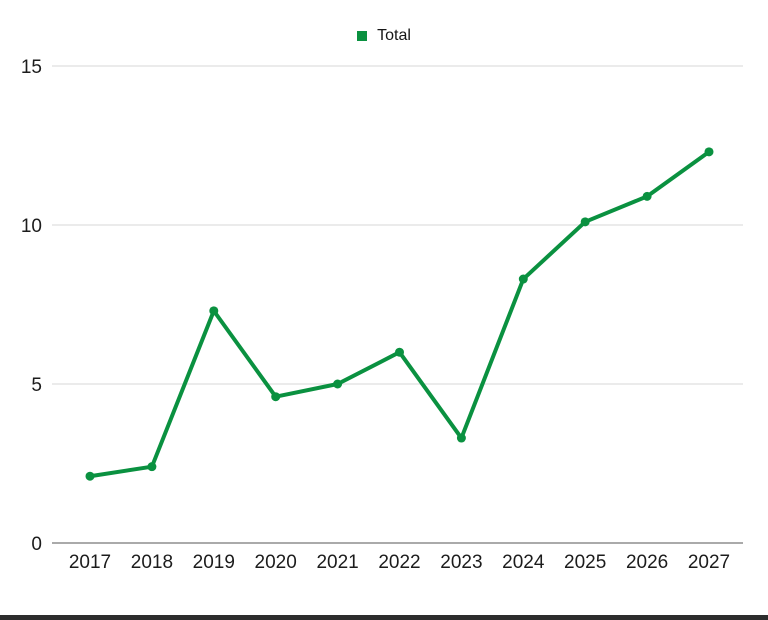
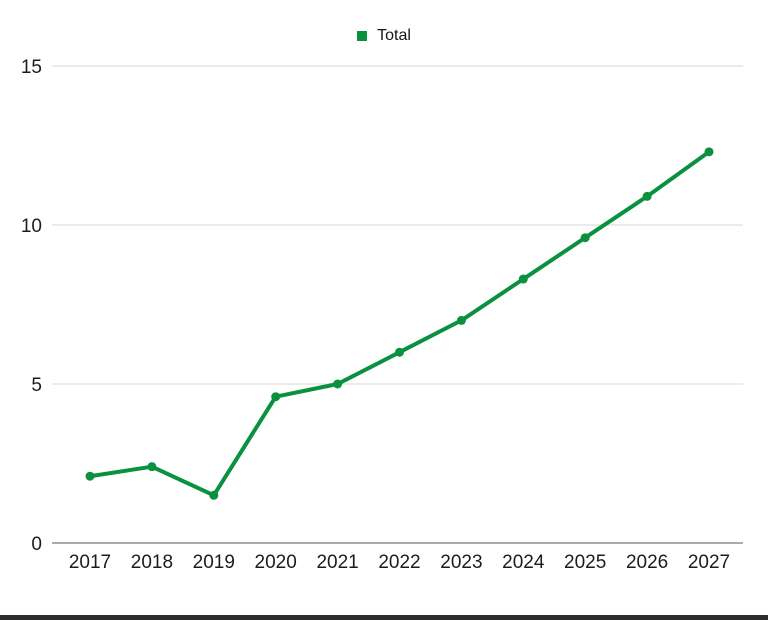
2019: 7.3 -> 1.5
2023: 3.3 -> 7.0
2025: 10.1 -> 9.6
